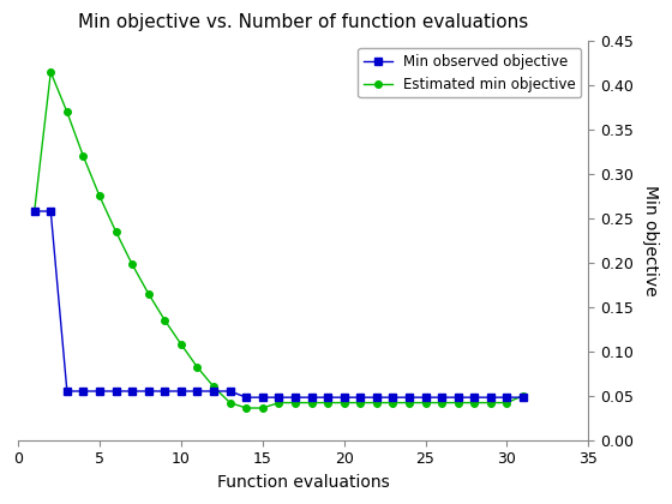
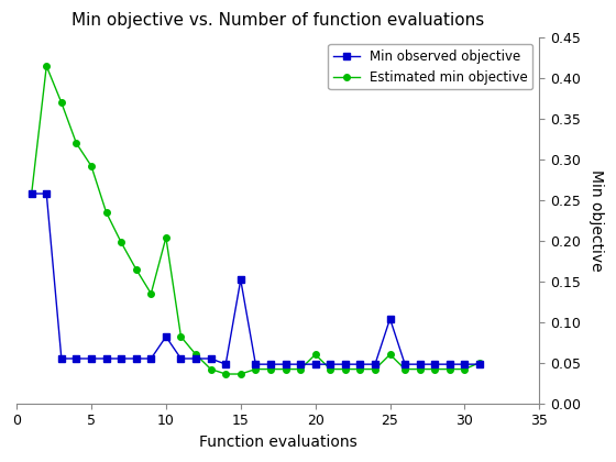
Estimated min objective/5: 0.275 -> 0.292
Min observed objective/10: 0.055 -> 0.082
Estimated min objective/10: 0.108 -> 0.204
Min observed objective/15: 0.048 -> 0.152
Estimated min objective/20: 0.042 -> 0.060
Min observed objective/25: 0.048 -> 0.104
Estimated min objective/25: 0.042 -> 0.060
